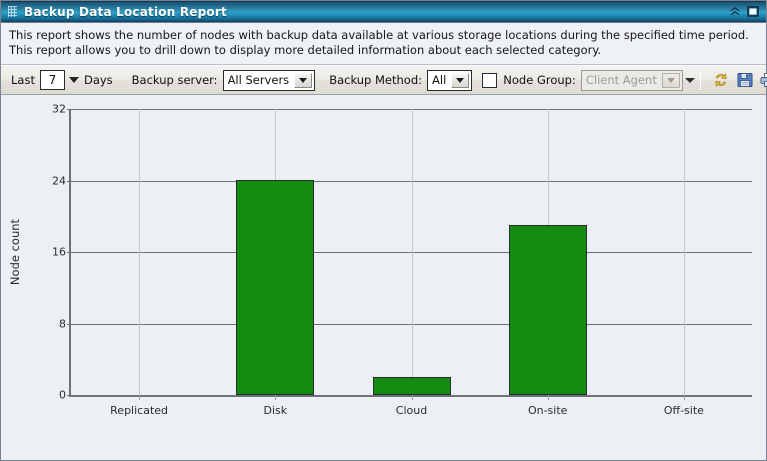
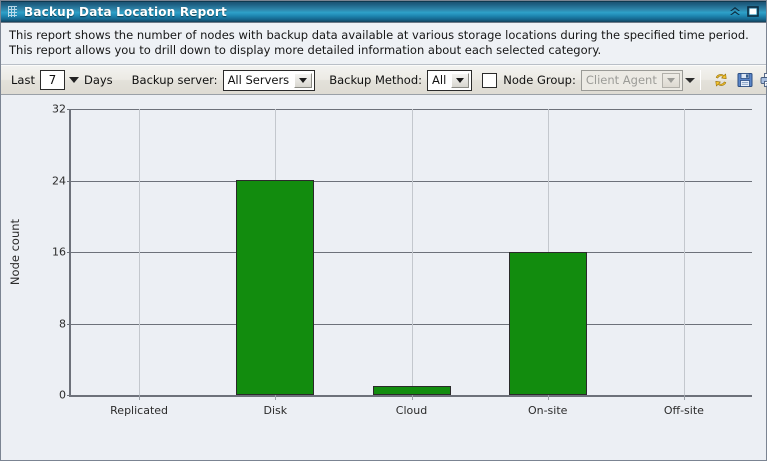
Cloud: 2 -> 1
On-site: 19 -> 16
